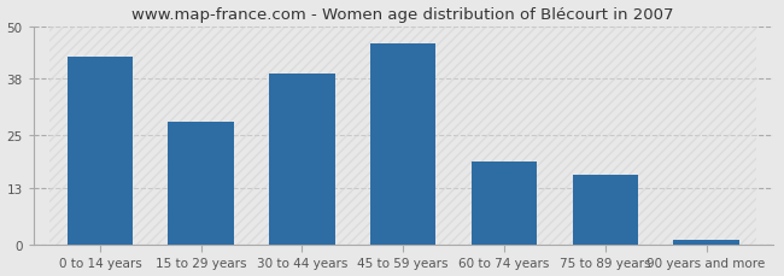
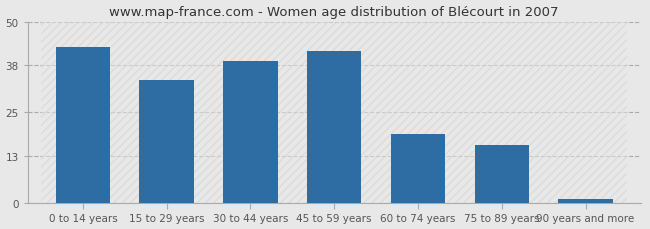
15 to 29 years: 28 -> 34
45 to 59 years: 46 -> 42
